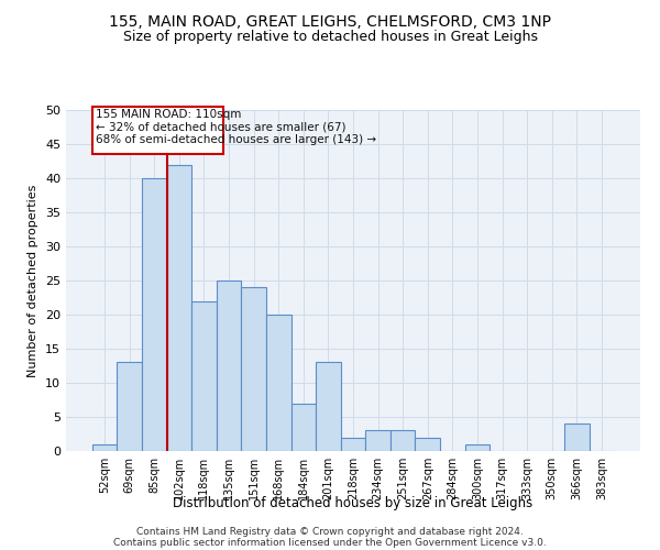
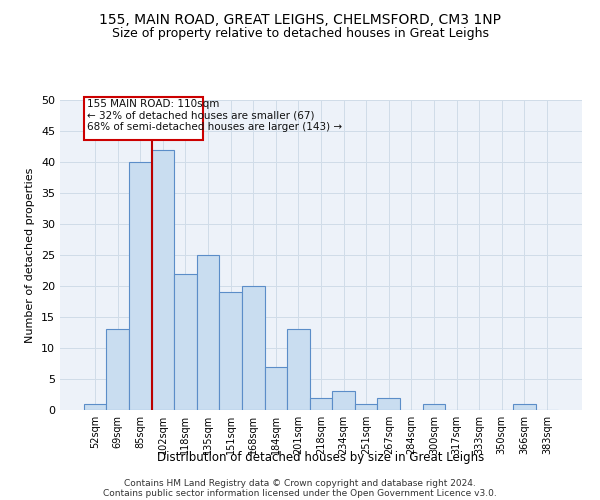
151sqm: 24 -> 19
251sqm: 3 -> 1
366sqm: 4 -> 1
